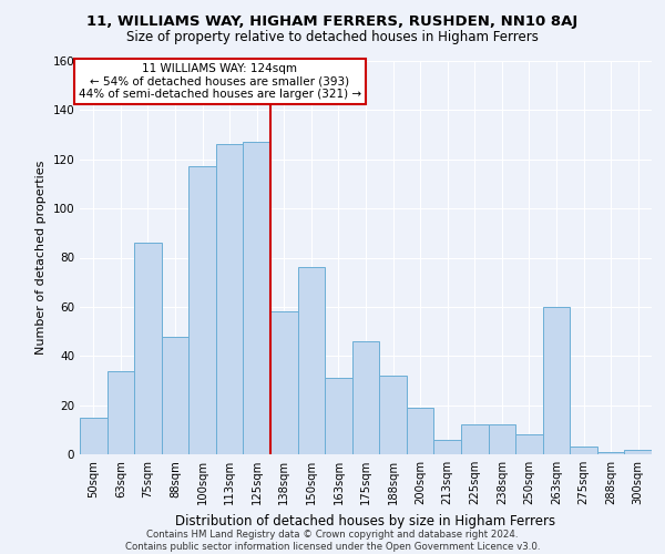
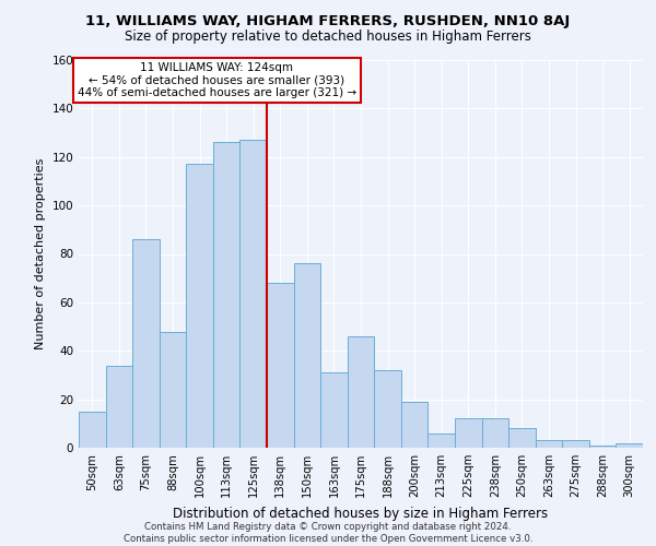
138sqm: 58 -> 68
263sqm: 60 -> 3
